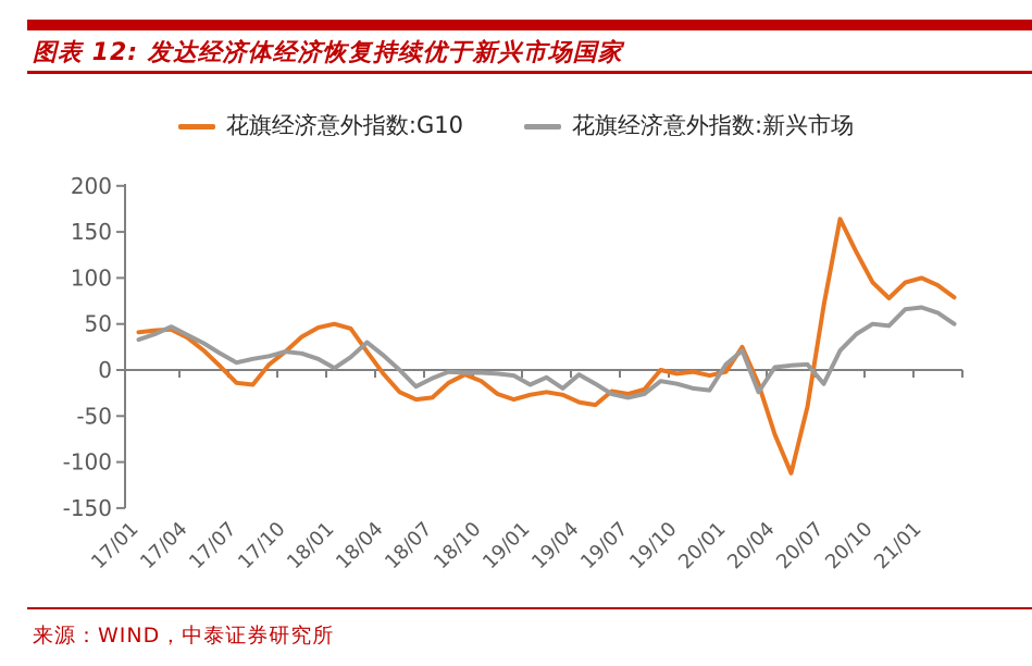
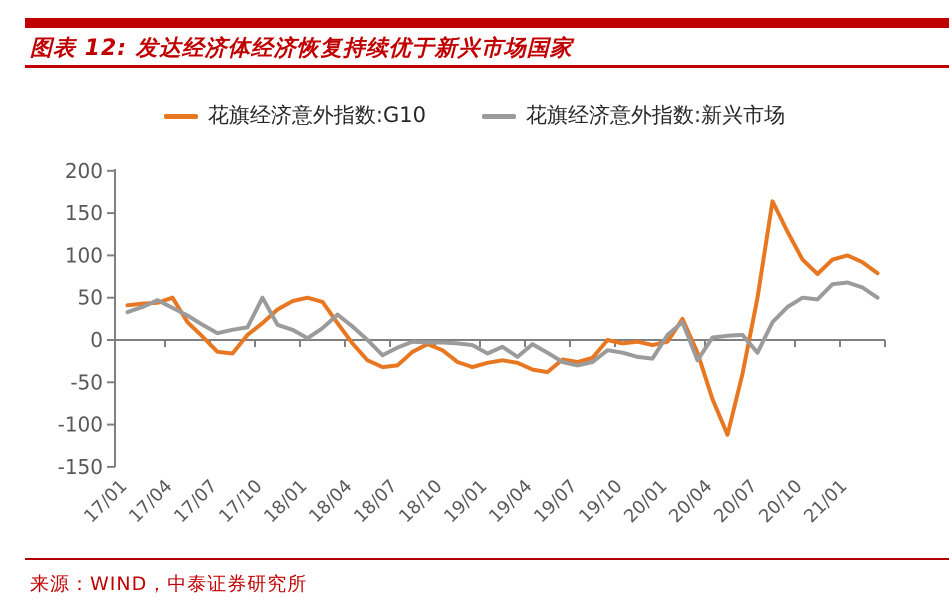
花旗经济意外指数:G10/17/04: 40 -> 50
花旗经济意外指数:新兴市场/17/10: 20 -> 50
花旗经济意外指数:G10/20/07: 70 -> 50
